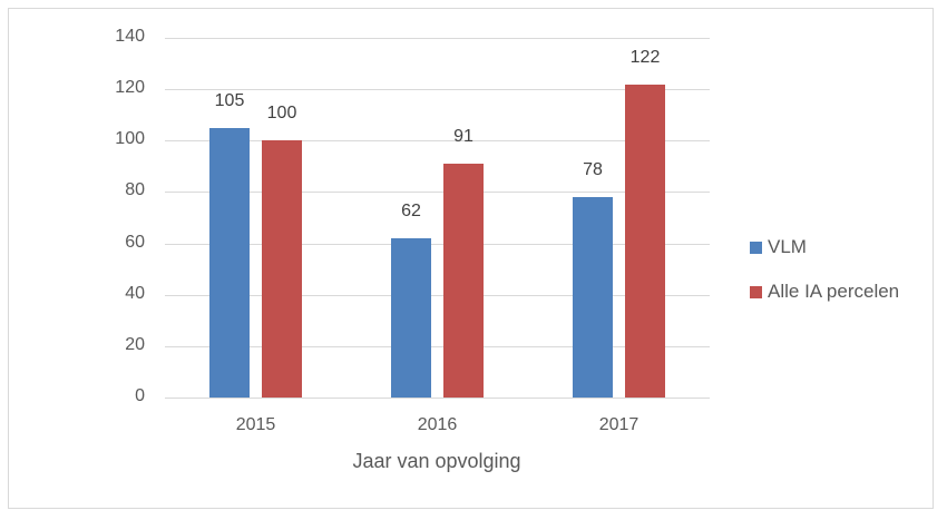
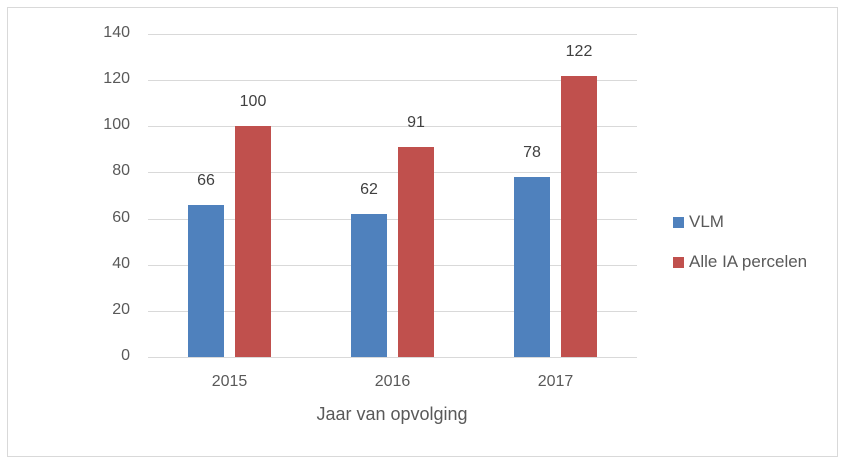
VLM/2015: 105 -> 66
